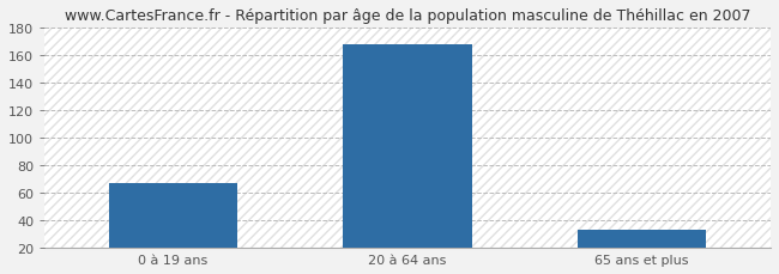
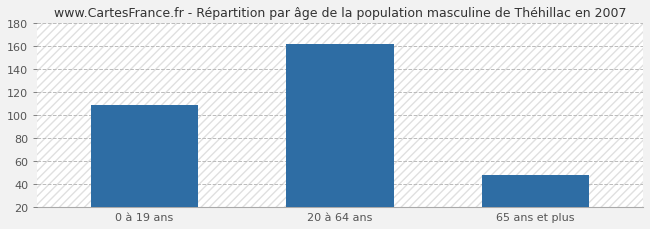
0 à 19 ans: 67 -> 109
20 à 64 ans: 168 -> 162
65 ans et plus: 33 -> 48
